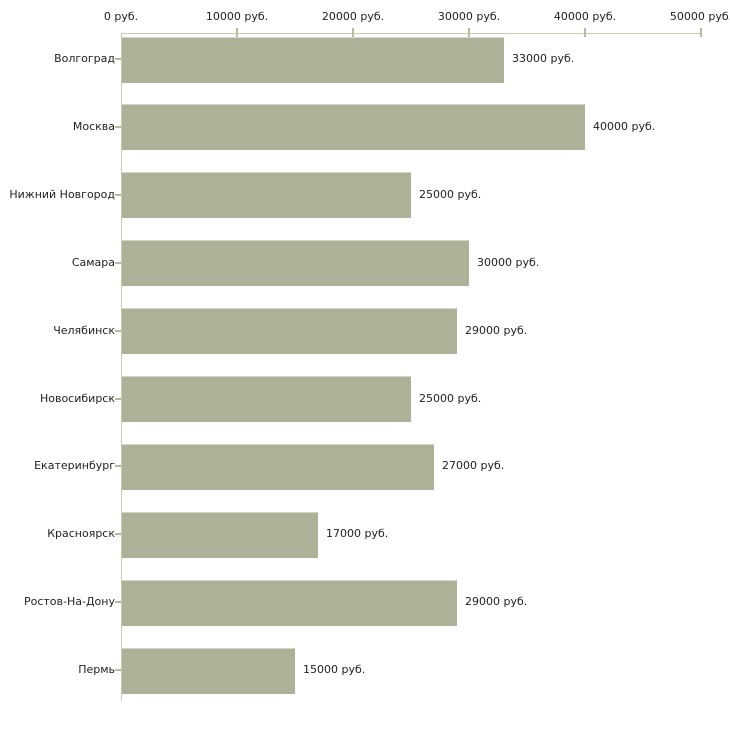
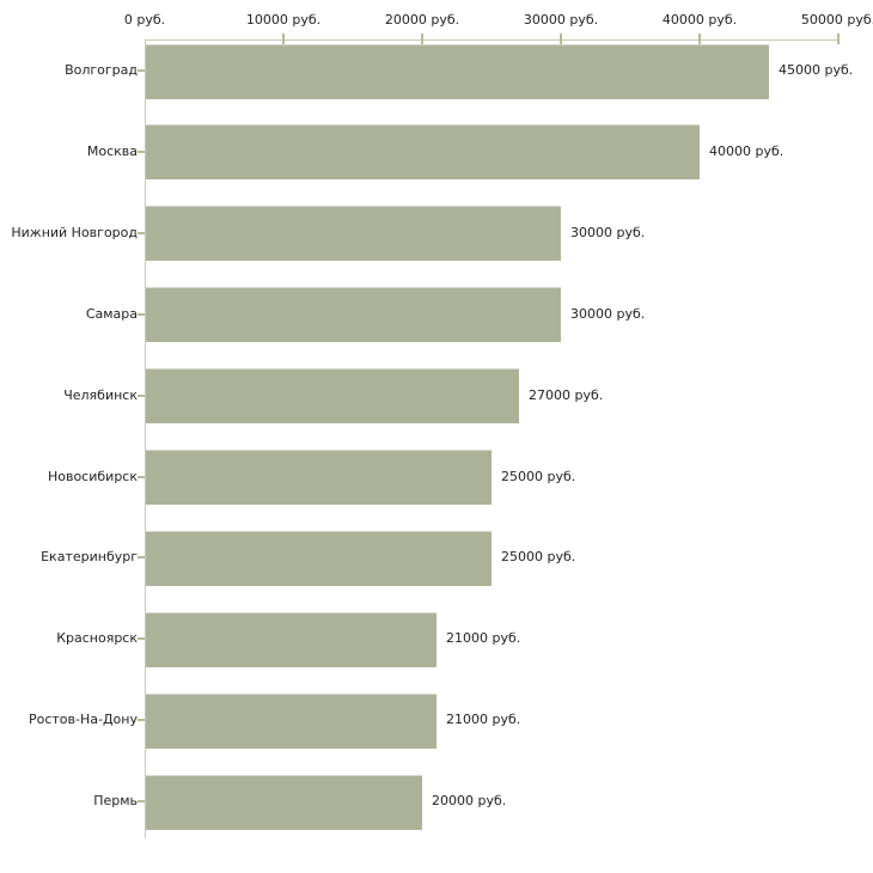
Волгоград: 33000 -> 45000
Нижний Новгород: 25000 -> 30000
Челябинск: 29000 -> 27000
Екатеринбург: 27000 -> 25000
Красноярск: 17000 -> 21000
Ростов-На-Дону: 29000 -> 21000
Пермь: 15000 -> 20000
